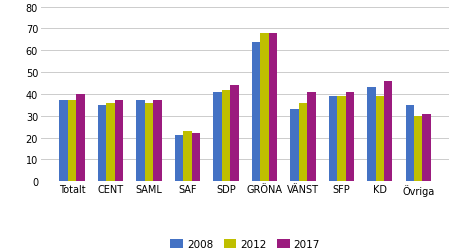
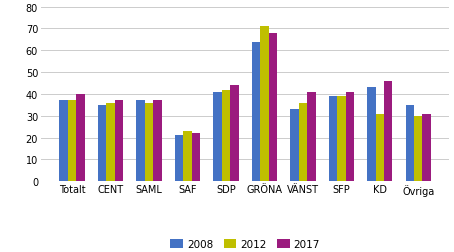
2012/GRÖNA: 68 -> 71
2012/KD: 39 -> 31
